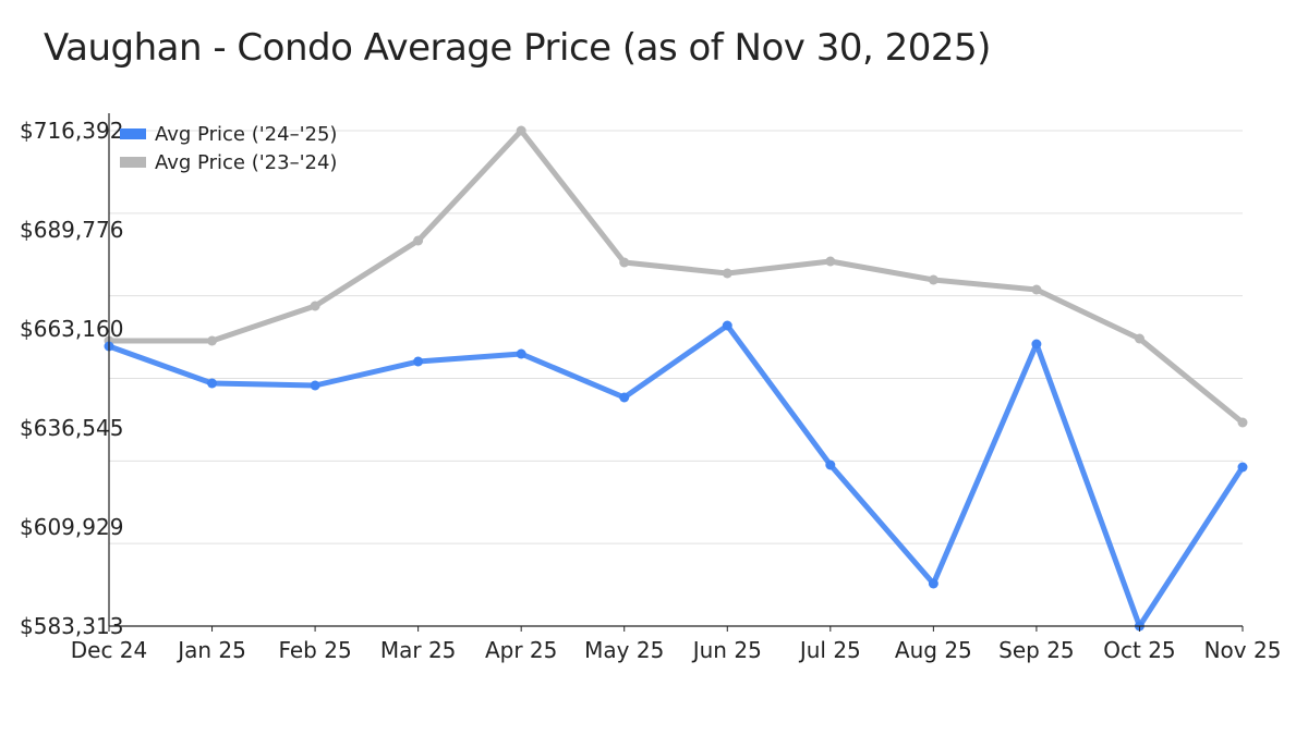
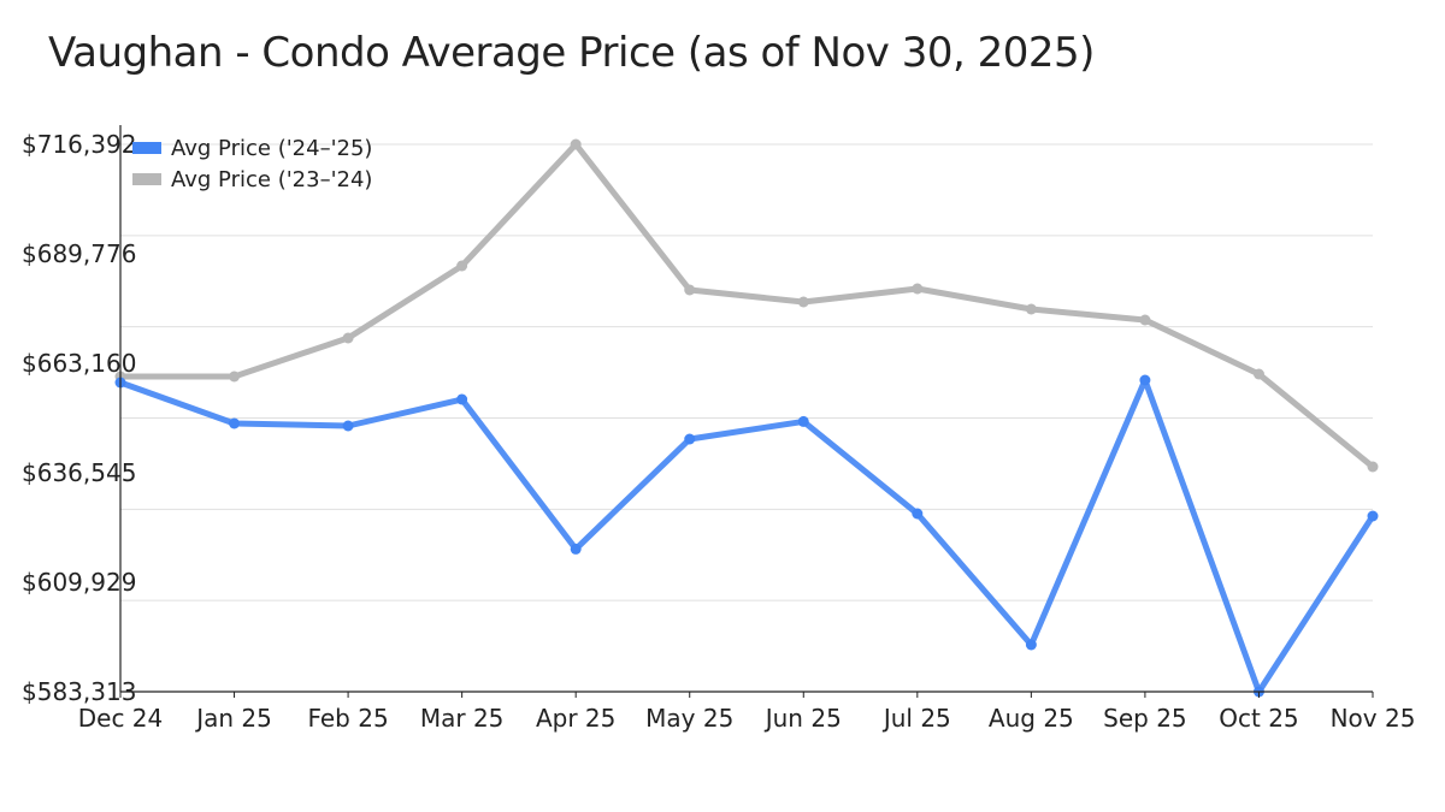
Avg Price ('24–'25)/Apr 25: $656000 -> $618000
Avg Price ('24–'25)/Jun 25: $664000 -> $649000
